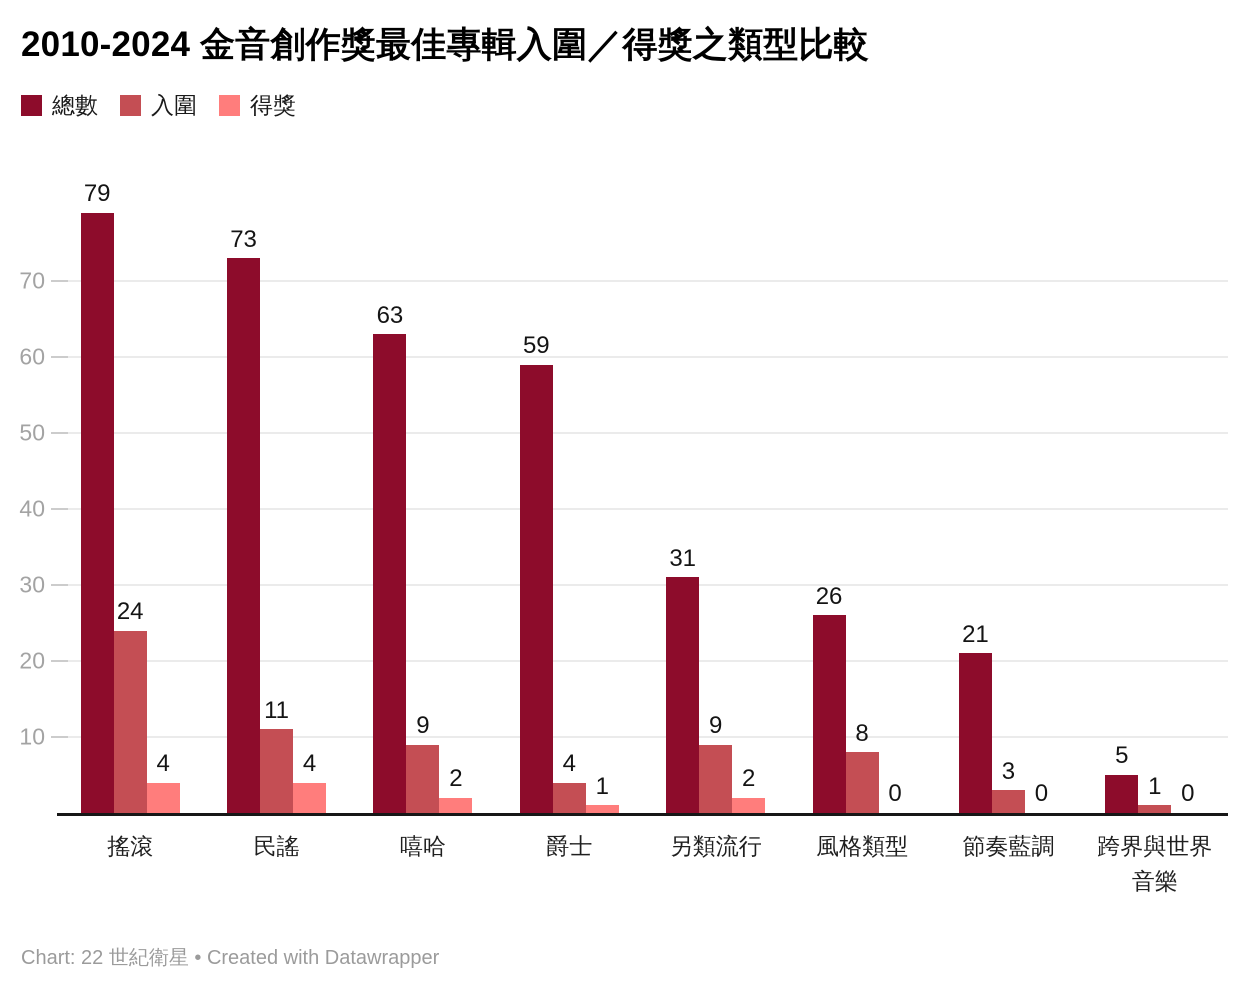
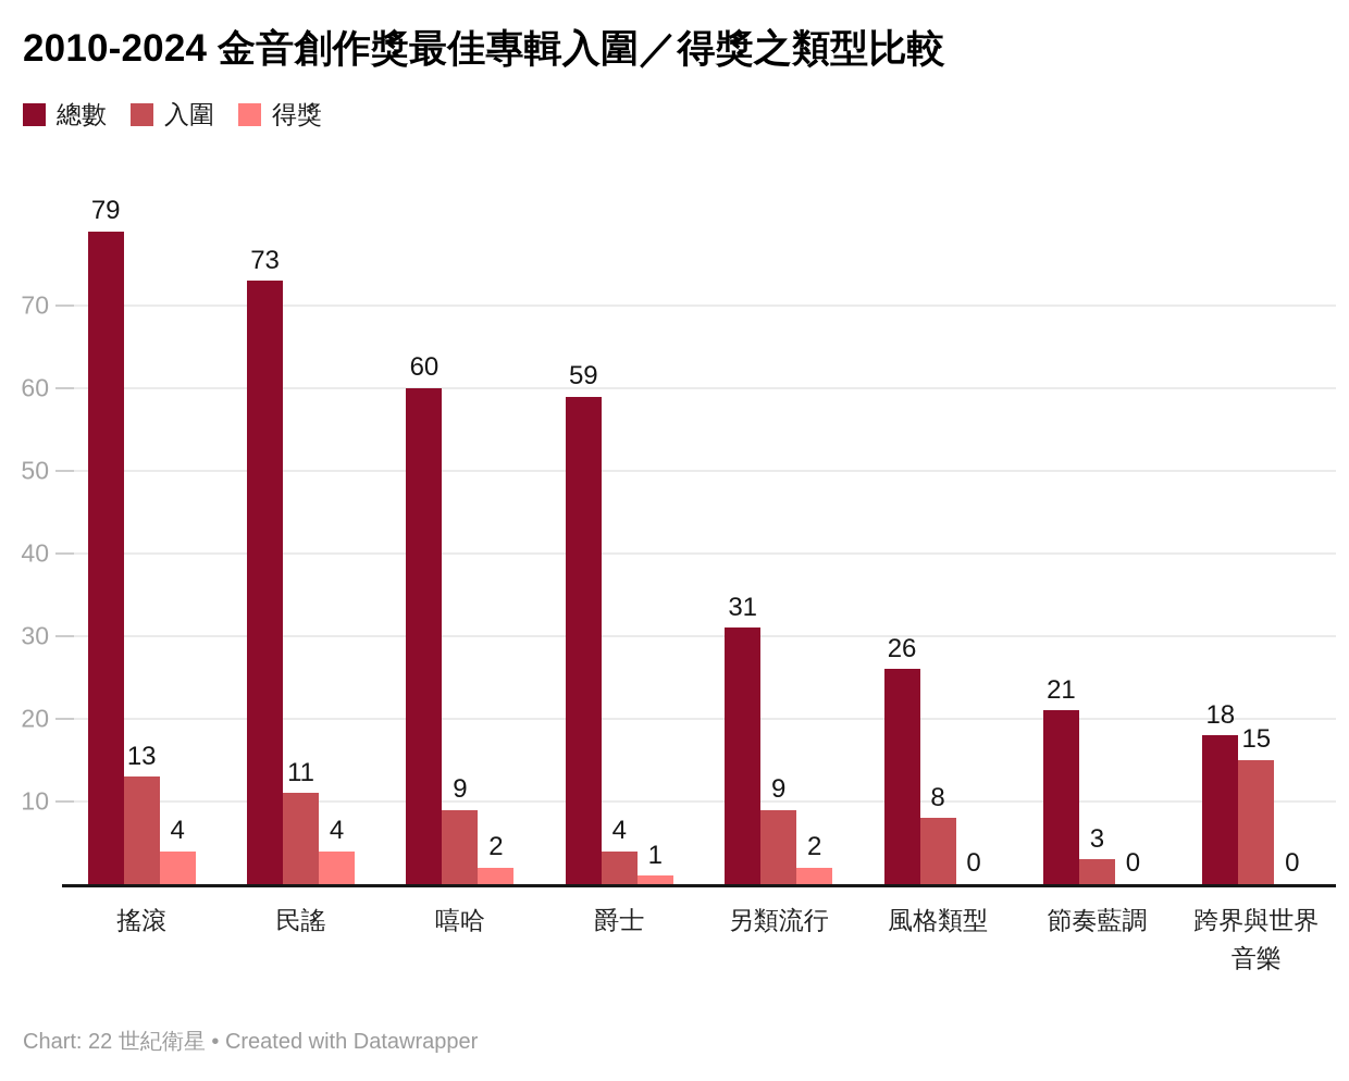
入圍/搖滾: 24 -> 13
總數/嘻哈: 63 -> 60
總數/跨界與世界音樂: 5 -> 18
入圍/跨界與世界音樂: 1 -> 15
